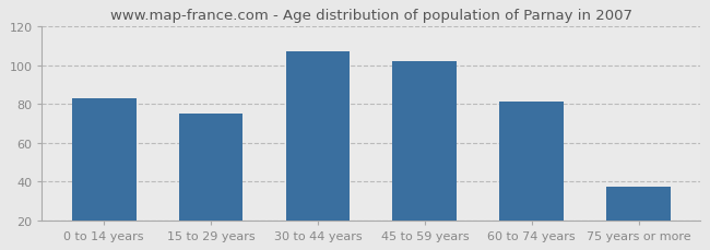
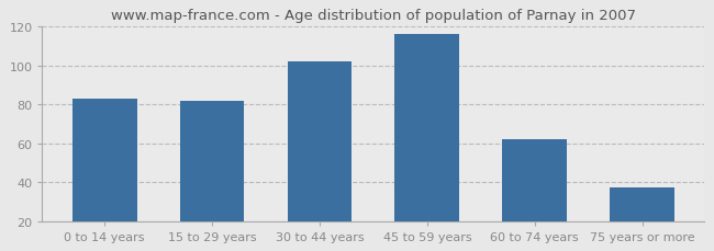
15 to 29 years: 75 -> 82
30 to 44 years: 107 -> 102
45 to 59 years: 102 -> 116
60 to 74 years: 81 -> 62
